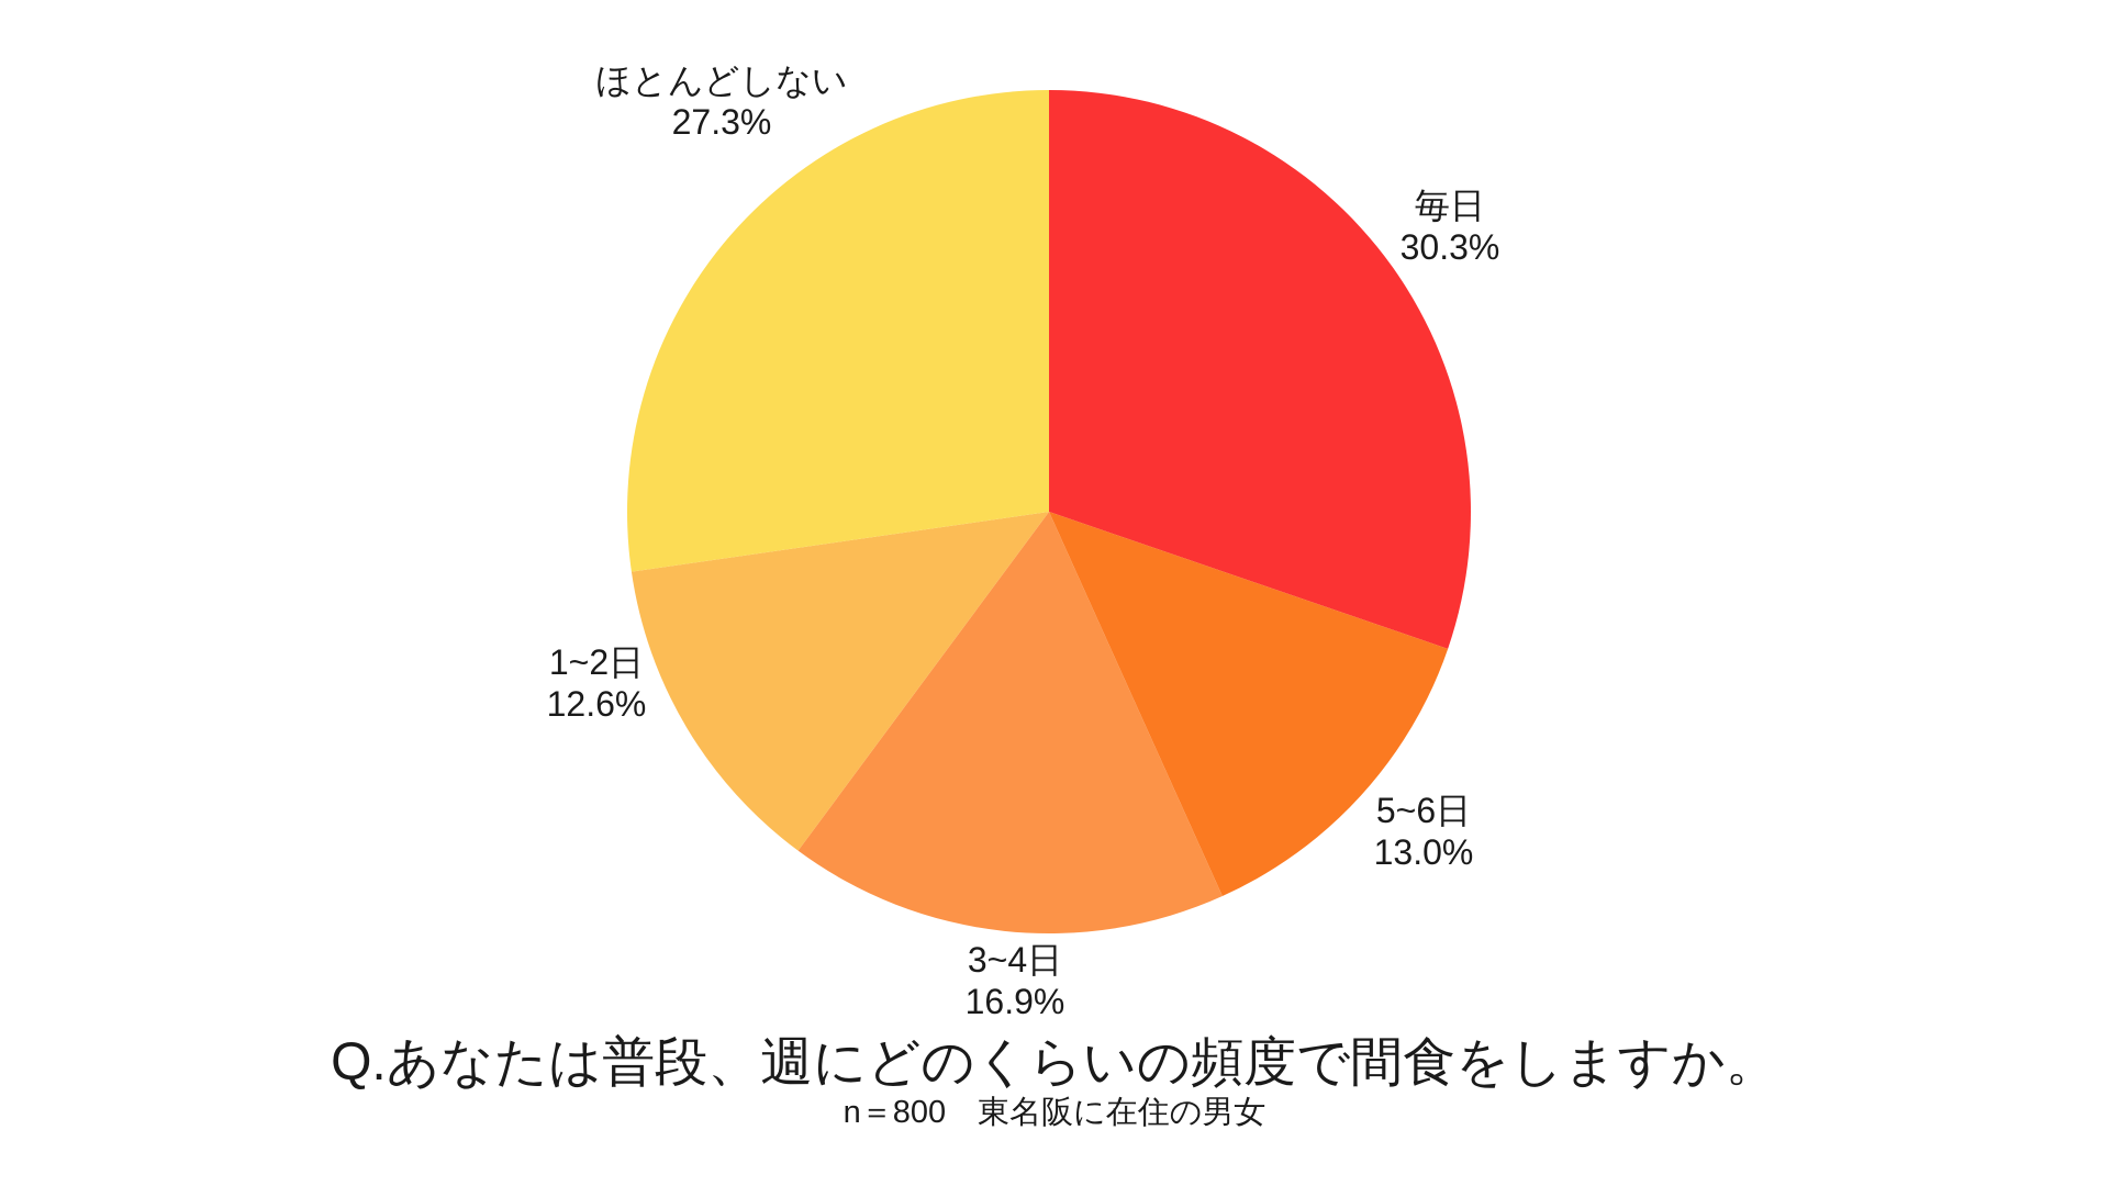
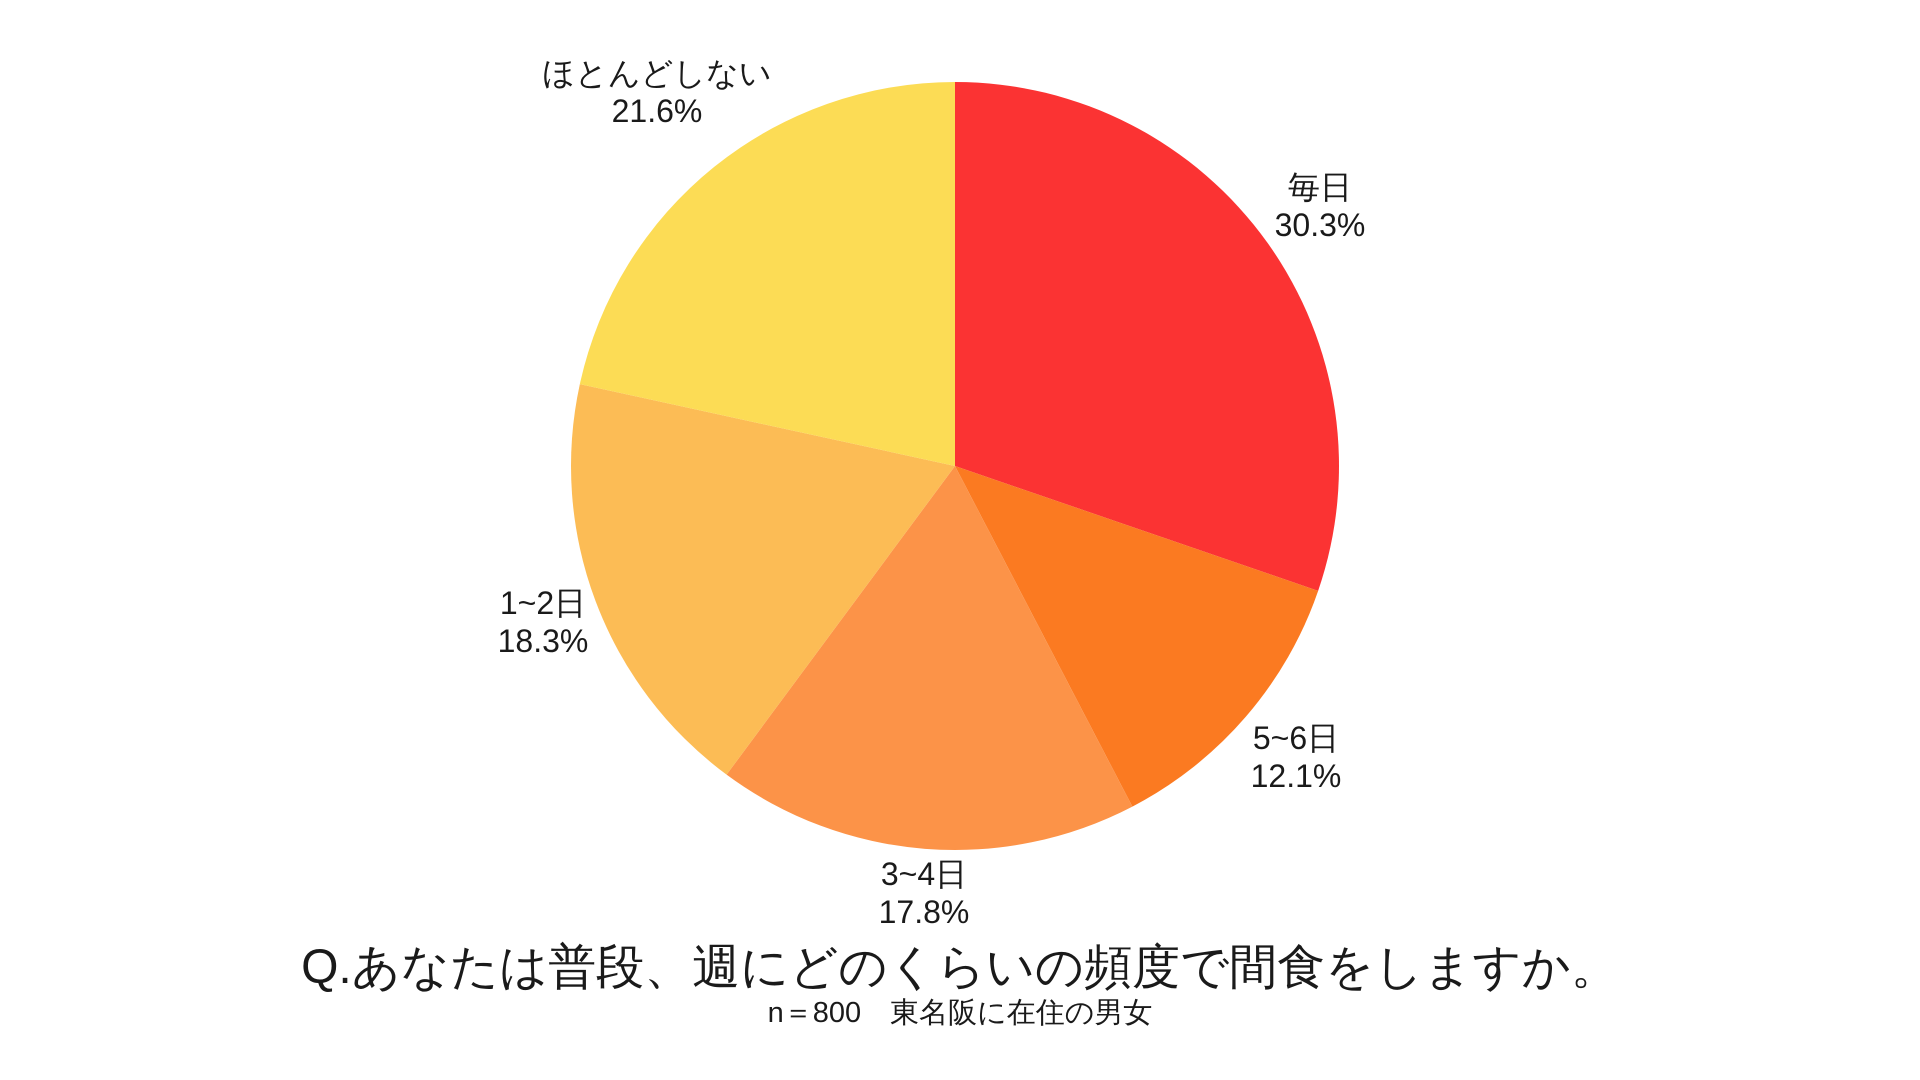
5~6日: 13.0% -> 12.1%
3~4日: 16.9% -> 17.8%
1~2日: 12.6% -> 18.3%
ほとんどしない: 27.3% -> 21.6%
